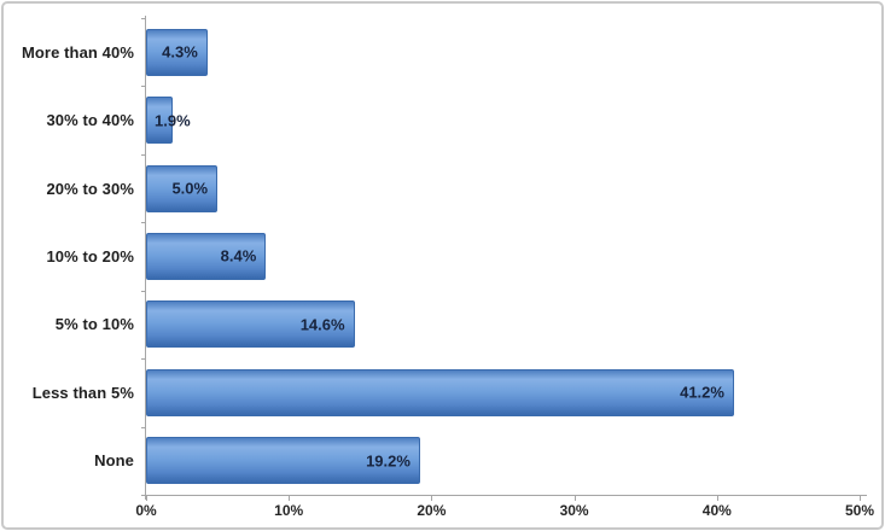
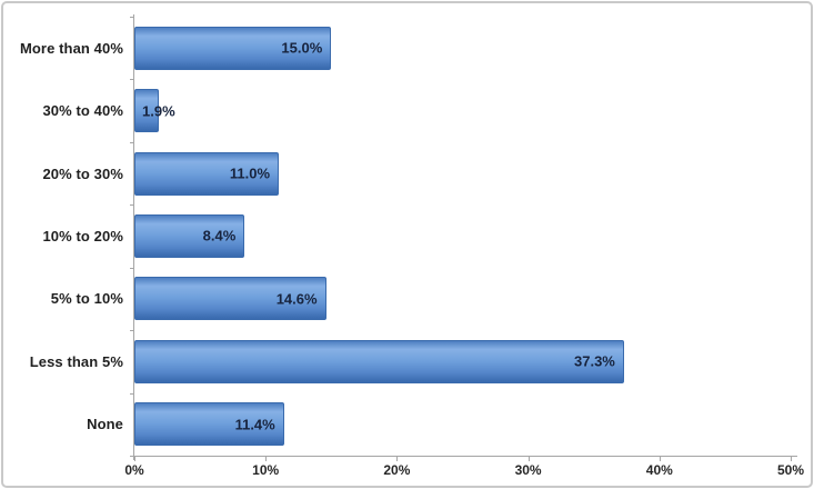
More than 40%: 4.3% -> 15.0%
20% to 30%: 5.0% -> 11.0%
Less than 5%: 41.2% -> 37.3%
None: 19.2% -> 11.4%
